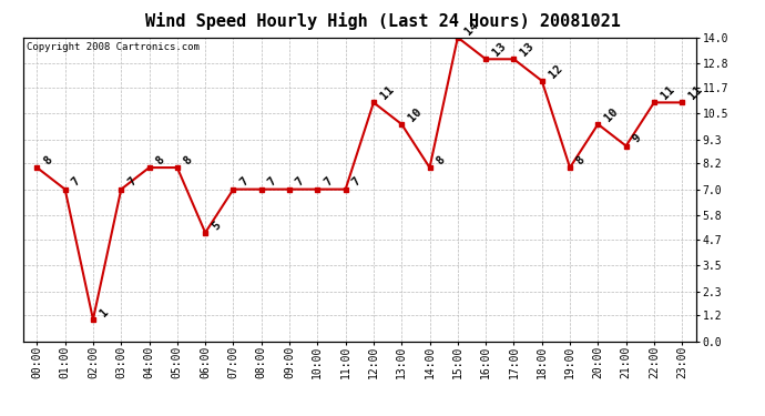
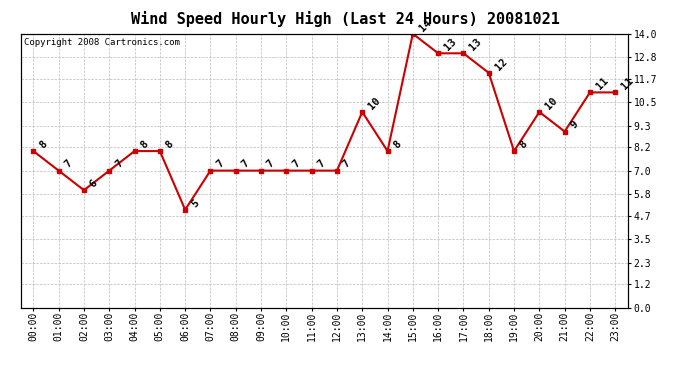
02:00: 1 -> 6
12:00: 11 -> 7
